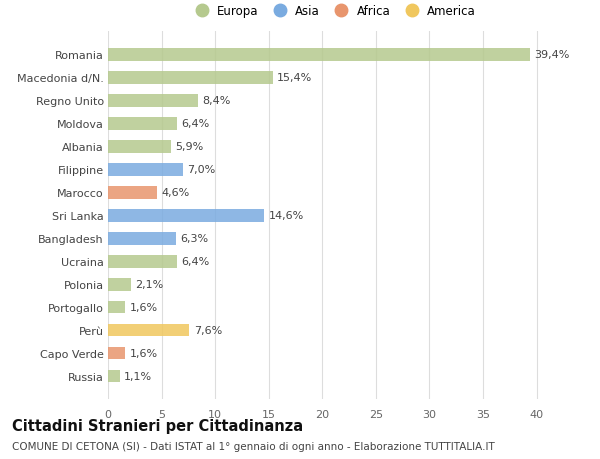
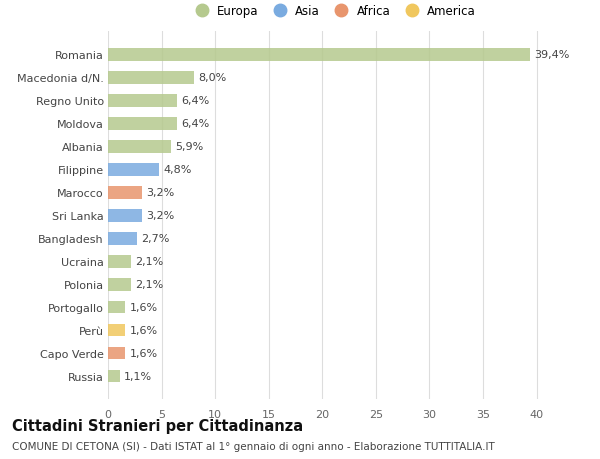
Macedonia d/N.: 15,4% -> 8,0%
Regno Unito: 8,4% -> 6,4%
Filippine: 7,0% -> 4,8%
Marocco: 4,6% -> 3,2%
Sri Lanka: 14,6% -> 3,2%
Bangladesh: 6,3% -> 2,7%
Ucraina: 6,4% -> 2,1%
Perù: 7,6% -> 1,6%
